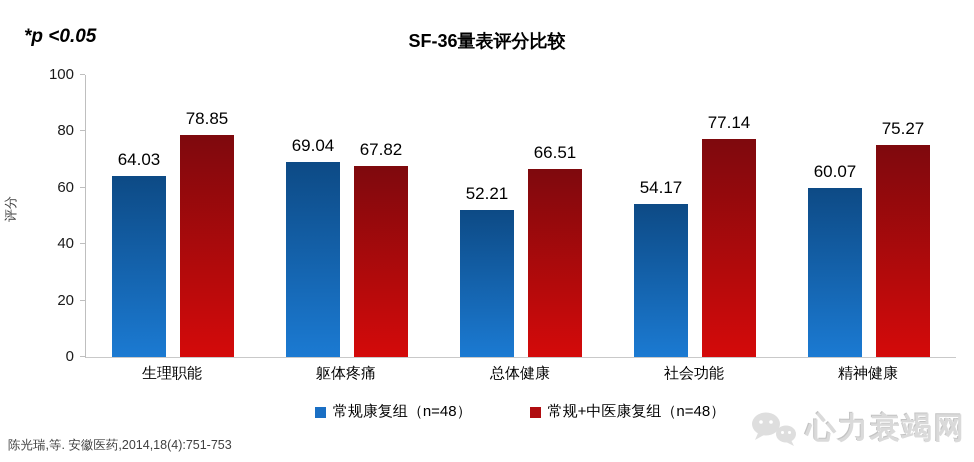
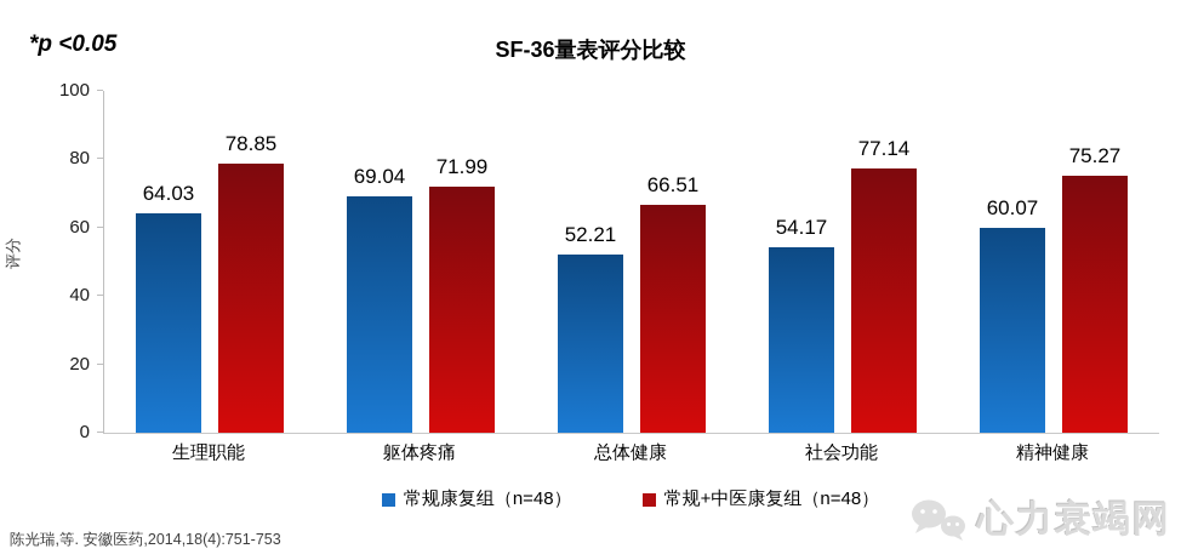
常规+中医康复组（n=48）/躯体疼痛: 67.82 -> 71.99
